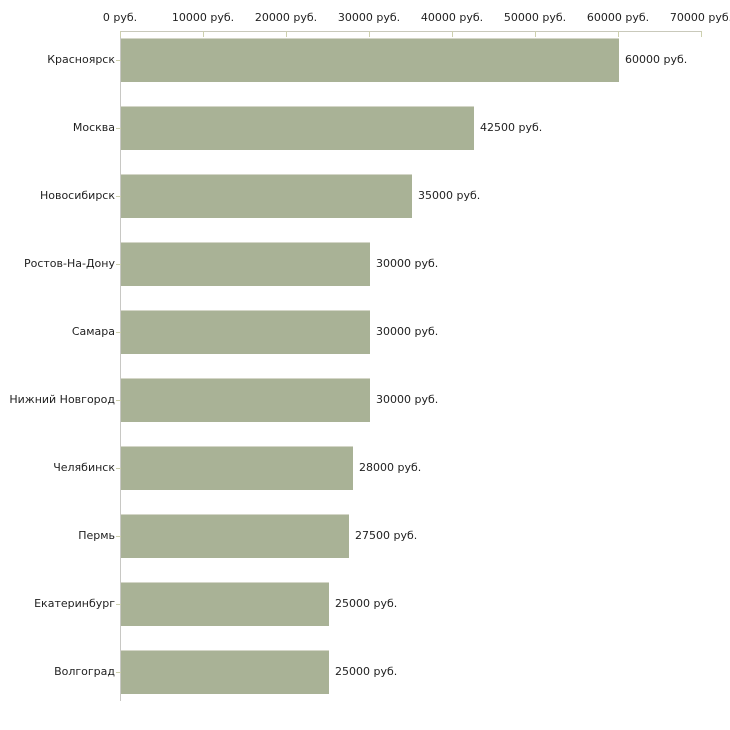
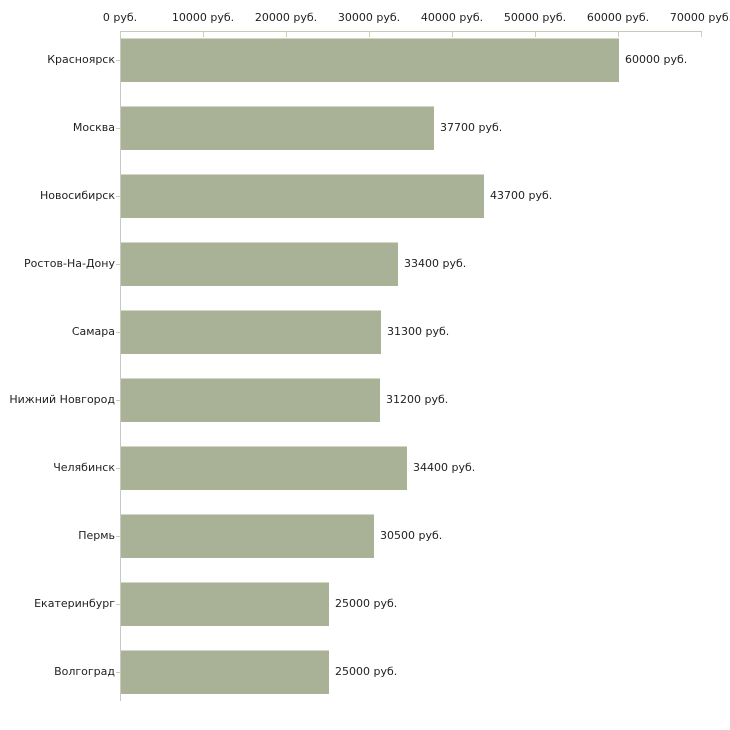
Москва: 42500 -> 37700
Новосибирск: 35000 -> 43700
Ростов-На-Дону: 30000 -> 33400
Самара: 30000 -> 31300
Нижний Новгород: 30000 -> 31200
Челябинск: 28000 -> 34400
Пермь: 27500 -> 30500
